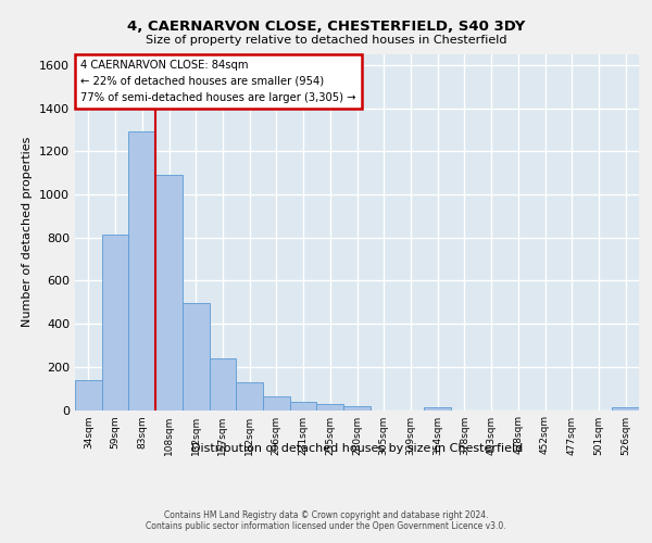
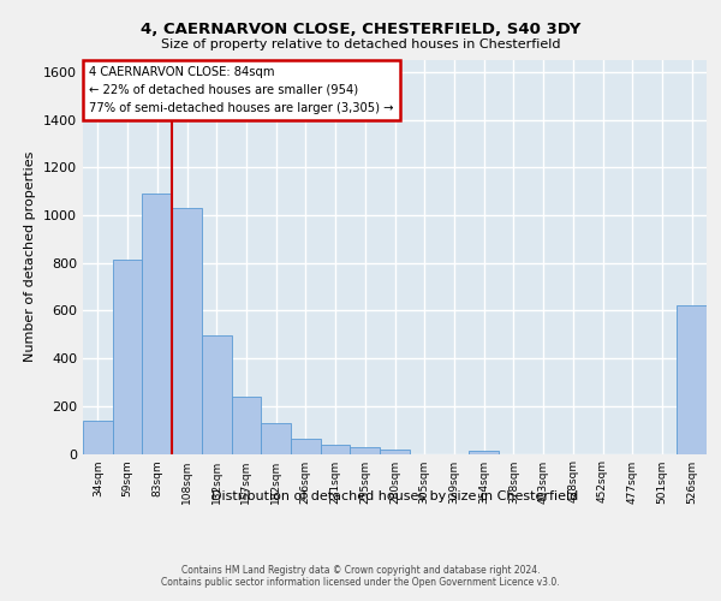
83sqm: 1290 -> 1090
108sqm: 1090 -> 1030
526sqm: 20 -> 620
